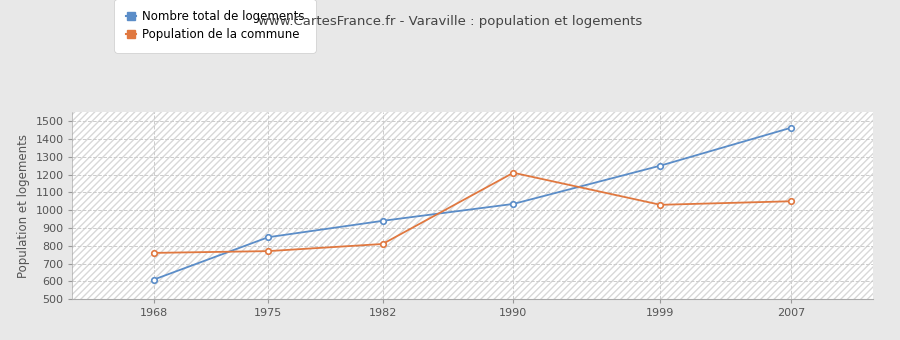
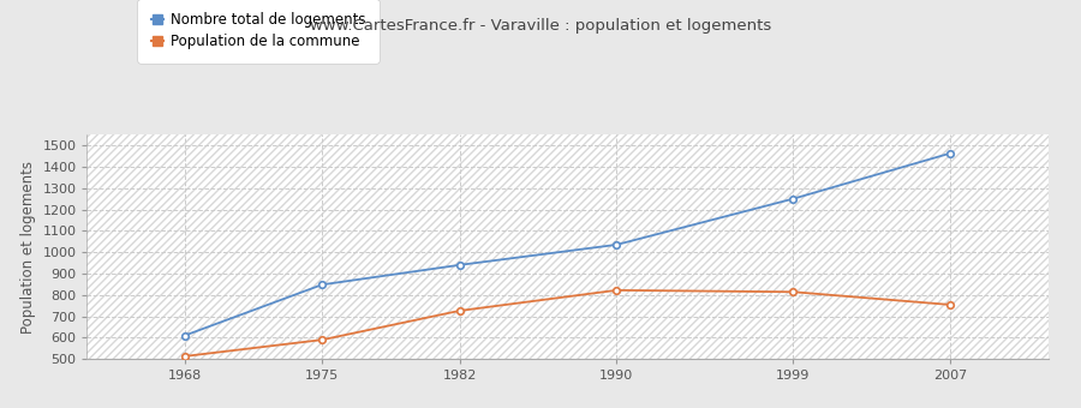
Population de la commune/1968: 760 -> 510
Population de la commune/1975: 770 -> 590
Population de la commune/1982: 810 -> 730
Population de la commune/1990: 1210 -> 820
Population de la commune/1999: 1030 -> 810
Population de la commune/2007: 1050 -> 750
